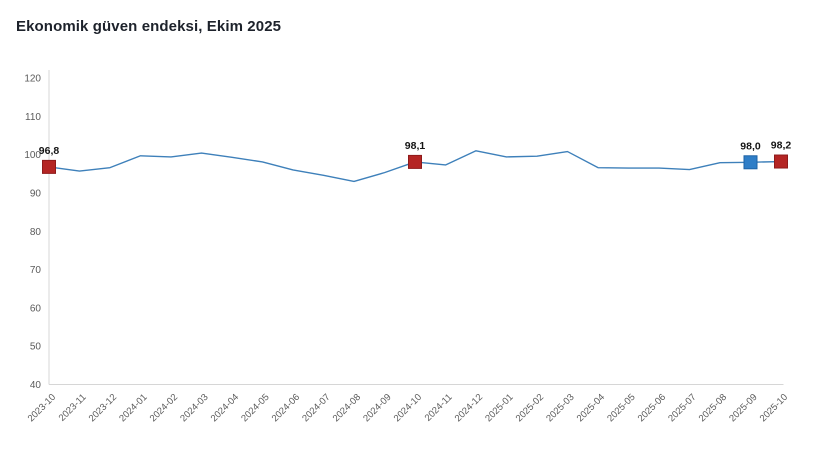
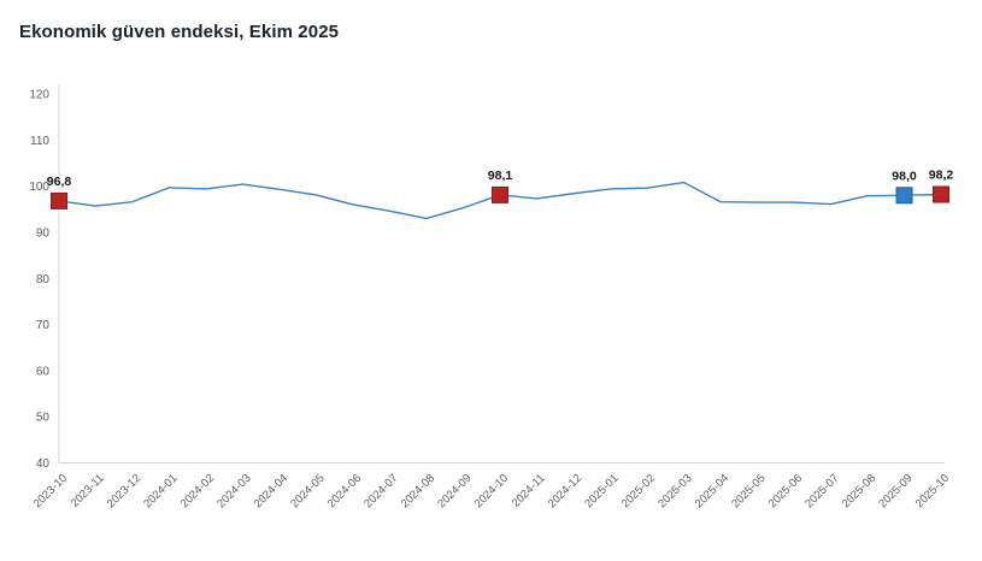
2024-12: 101 -> 98
